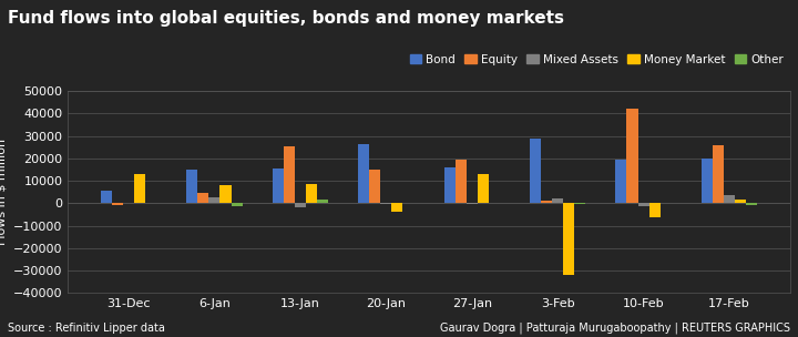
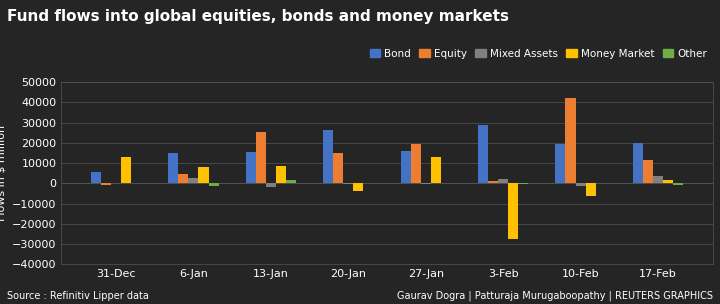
Money Market/3-Feb: -32000 -> -27500
Equity/17-Feb: 26000 -> 11500
